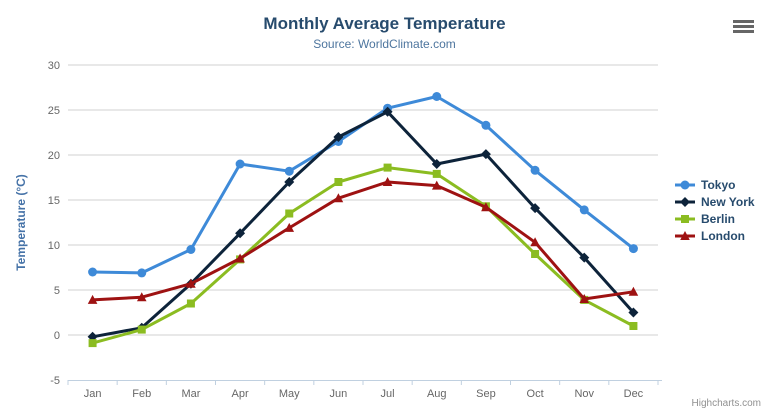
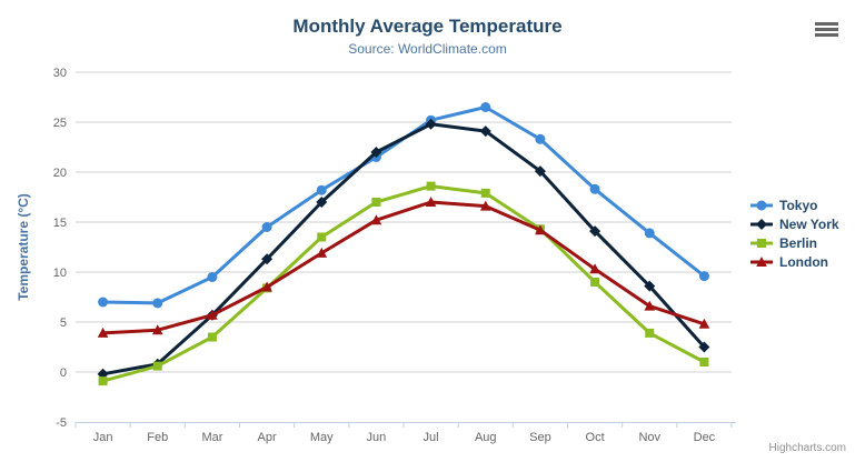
Tokyo/Apr: 19 -> 14
New York/Aug: 19 -> 24
London/Nov: 4 -> 7
